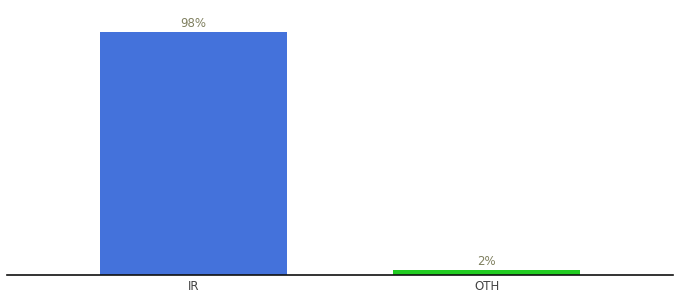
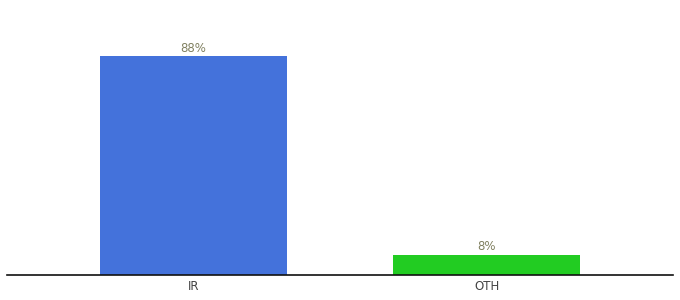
IR: 98% -> 88%
OTH: 2% -> 8%
